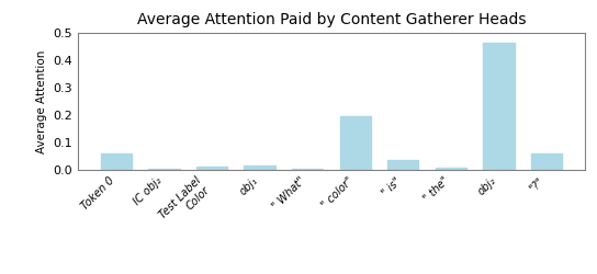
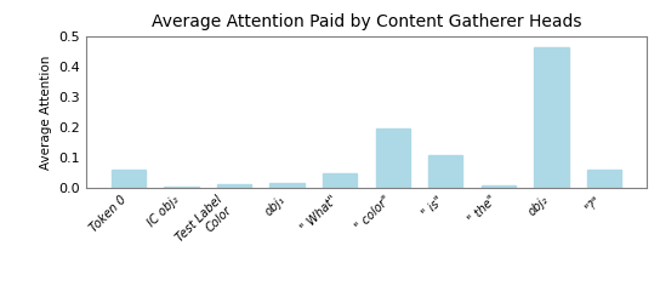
" What": 0.004 -> 0.050
" is": 0.035 -> 0.110
